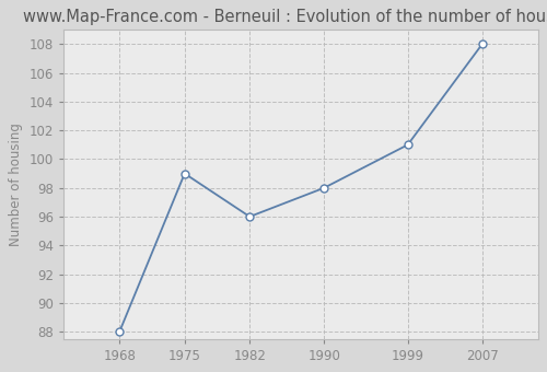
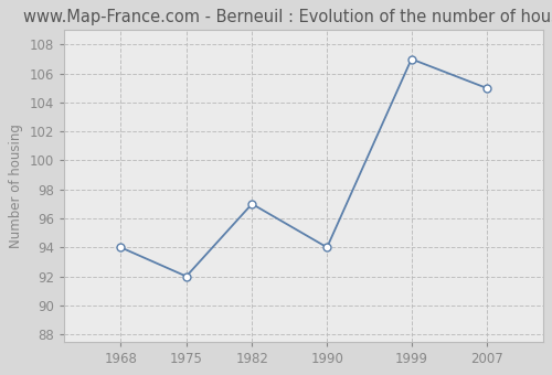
1968: 88 -> 94
1975: 99 -> 92
1982: 96 -> 97
1990: 98 -> 94
1999: 101 -> 107
2007: 108 -> 105
